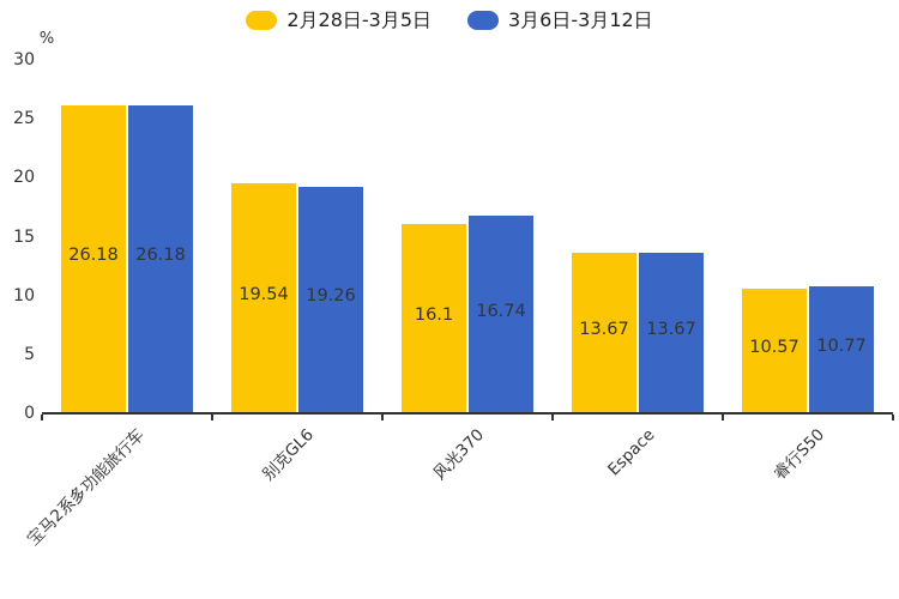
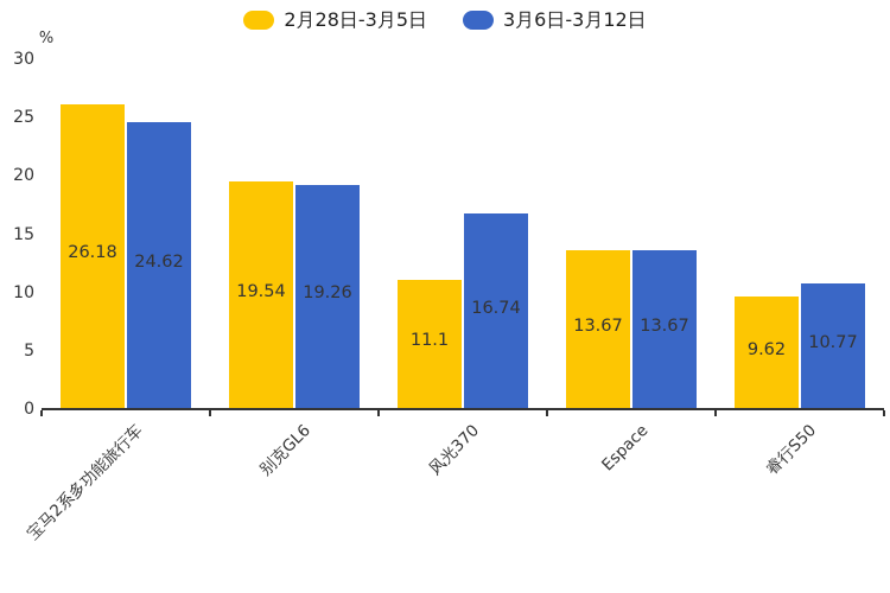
3月6日-3月12日/宝马2系多功能旅行车: 26.18 -> 24.62
2月28日-3月5日/风光370: 16.1 -> 11.1
2月28日-3月5日/睿行S50: 10.57 -> 9.62
